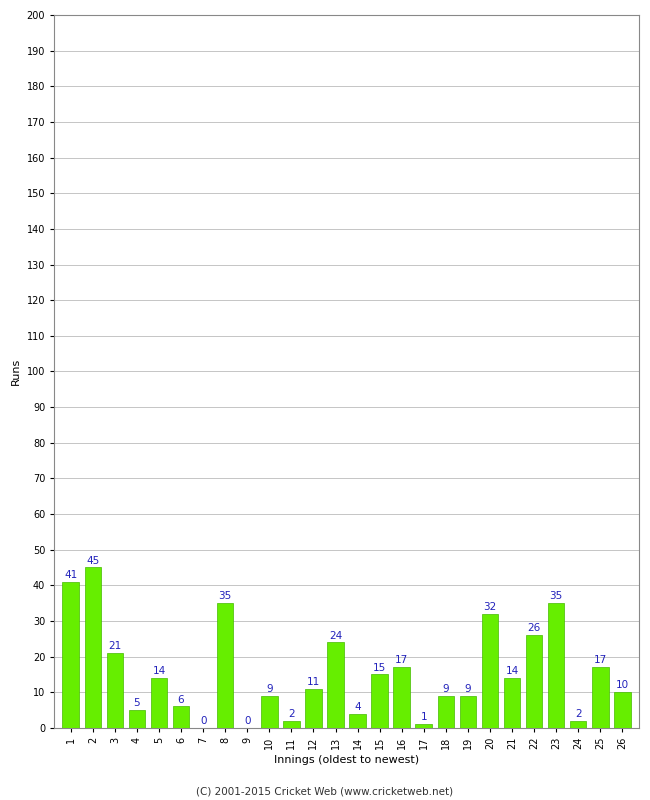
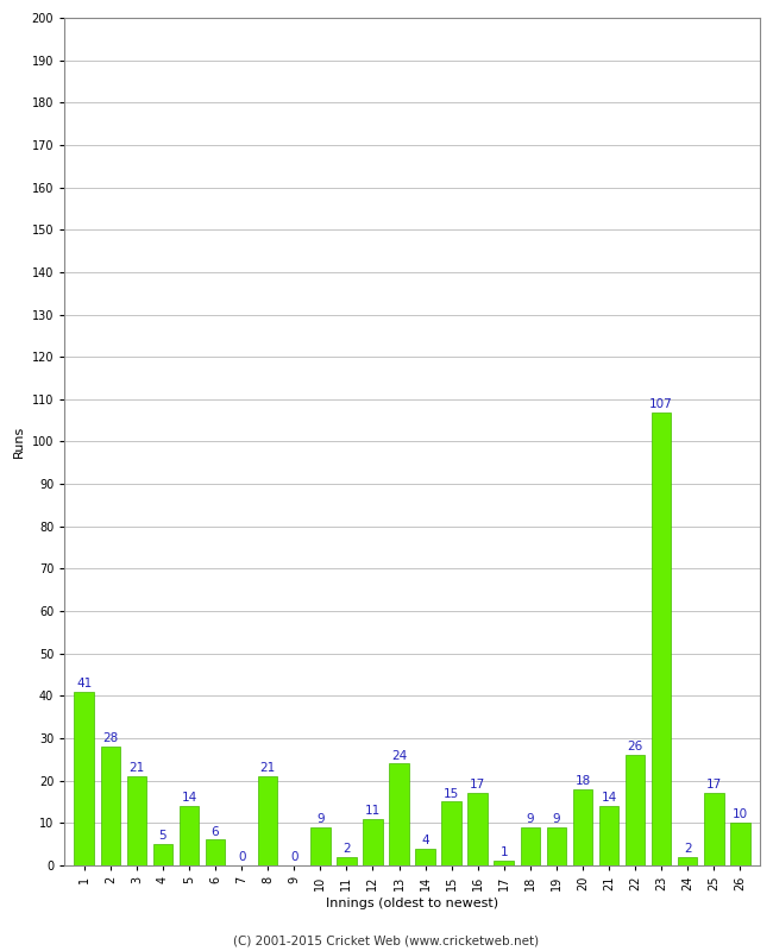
2: 45 -> 28
8: 35 -> 21
20: 32 -> 18
23: 35 -> 107
